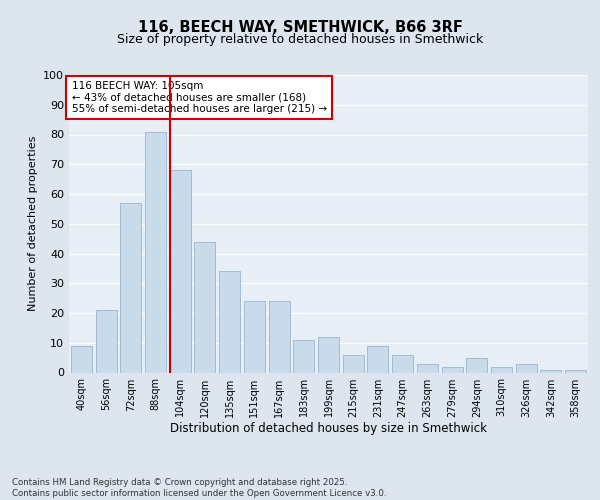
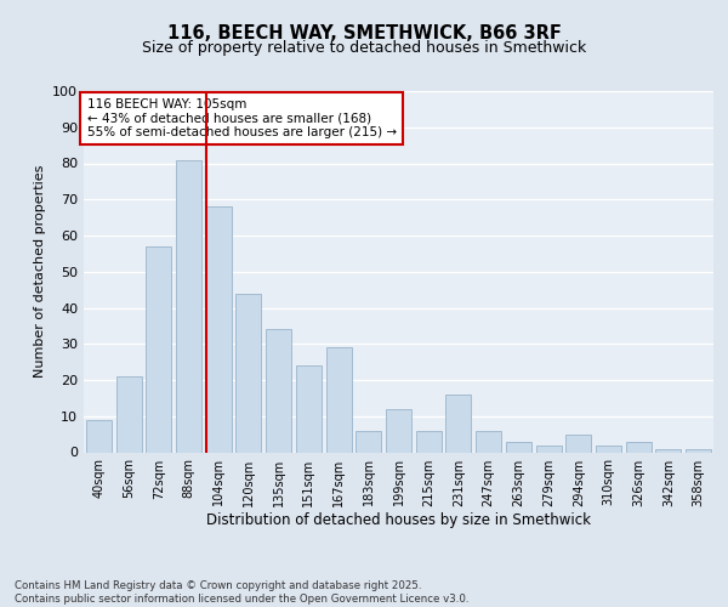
167sqm: 24 -> 29
183sqm: 11 -> 6
231sqm: 9 -> 16
